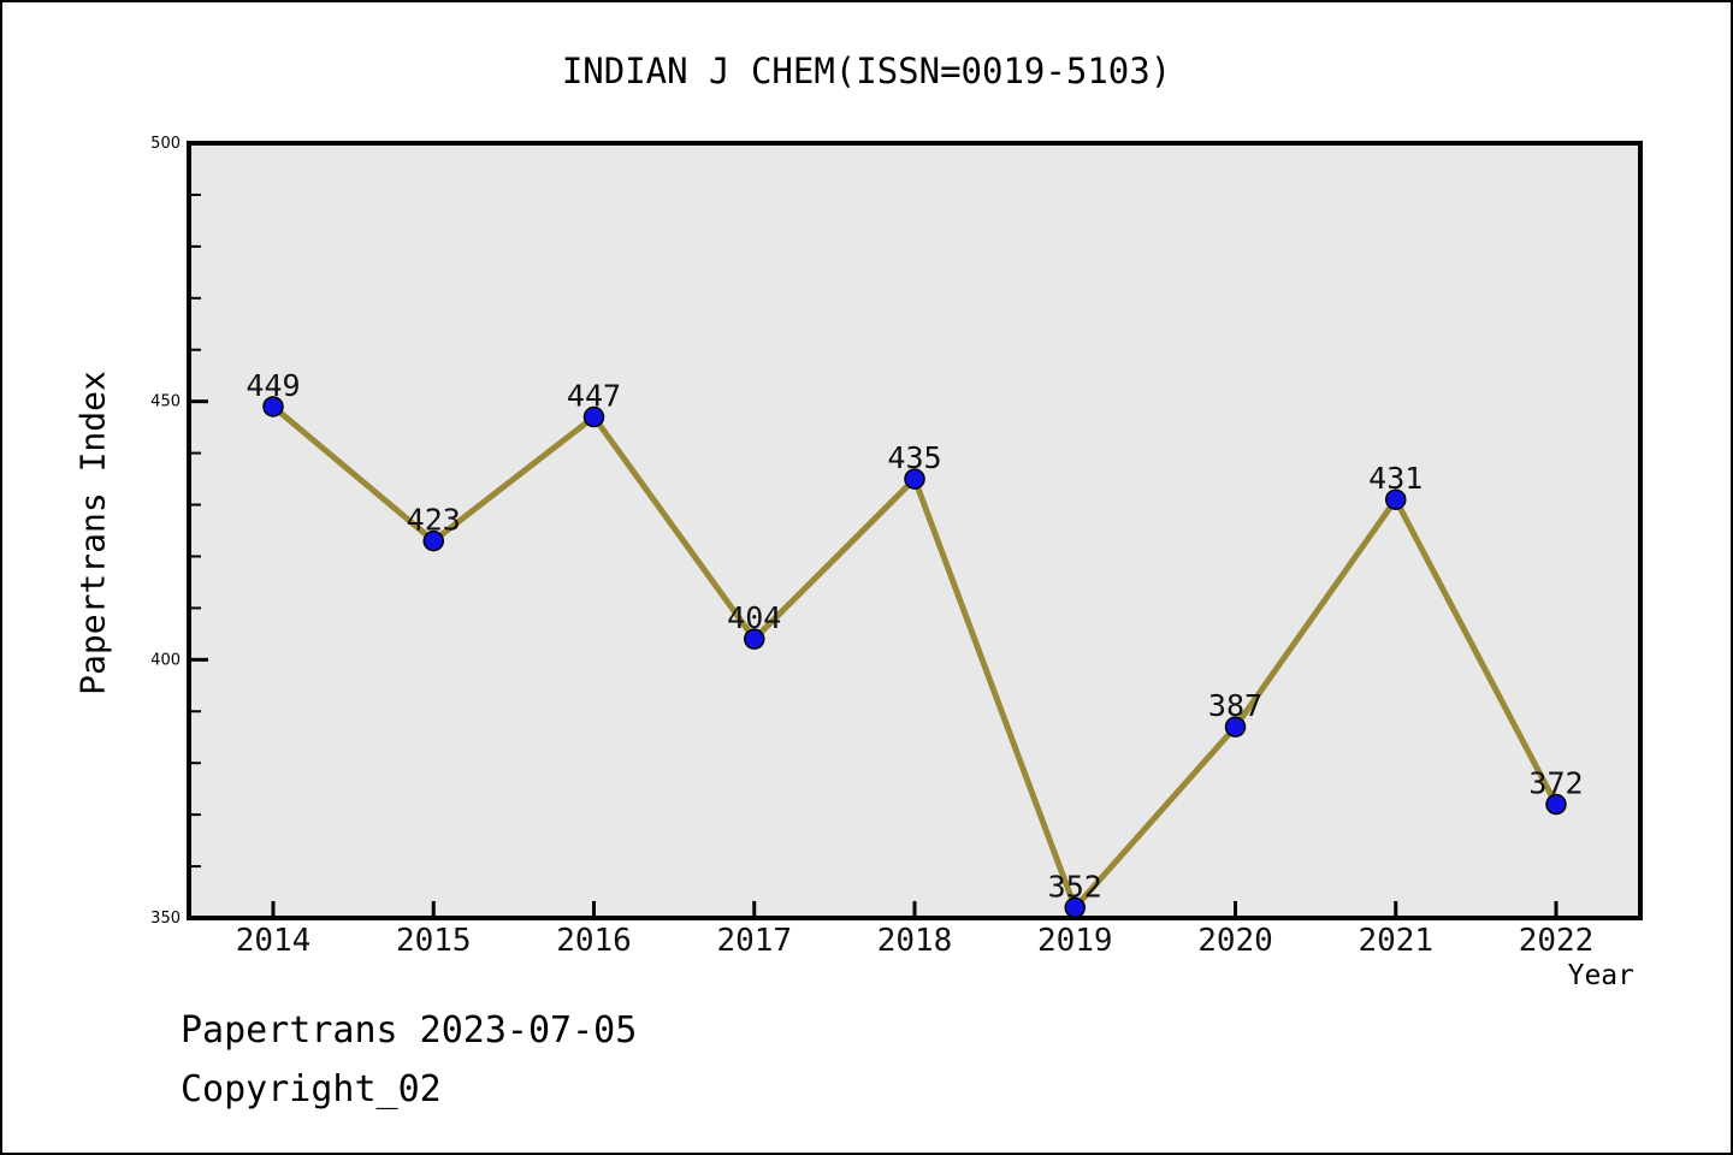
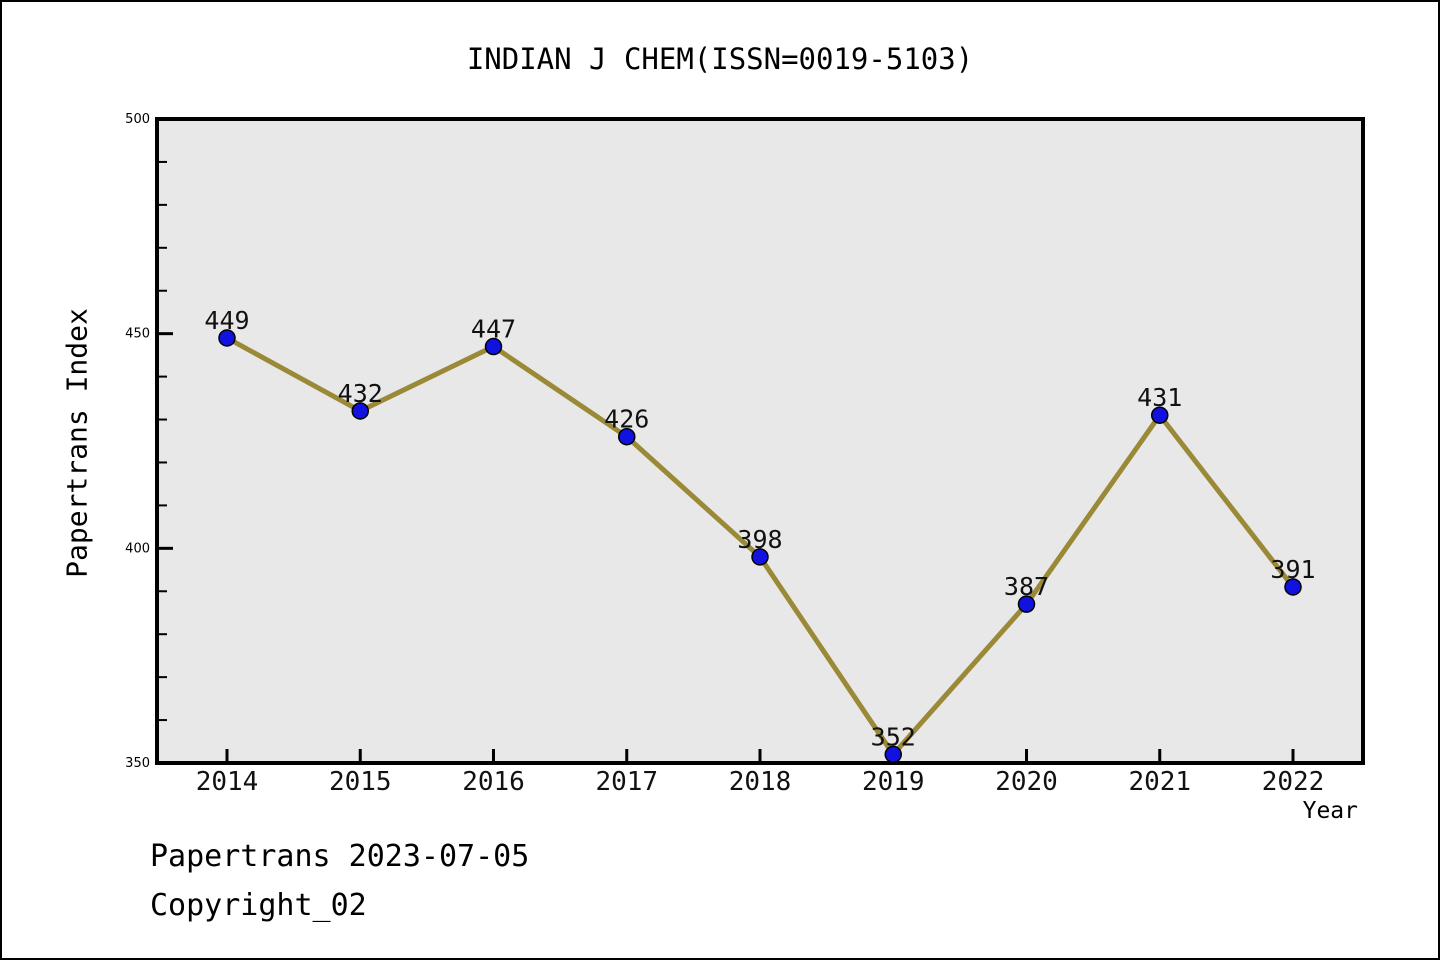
2015: 423 -> 432
2017: 404 -> 426
2018: 435 -> 398
2022: 372 -> 391
